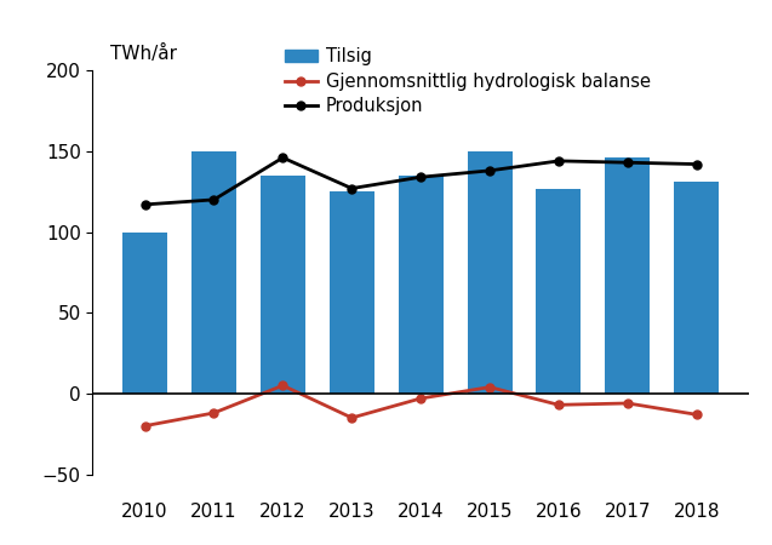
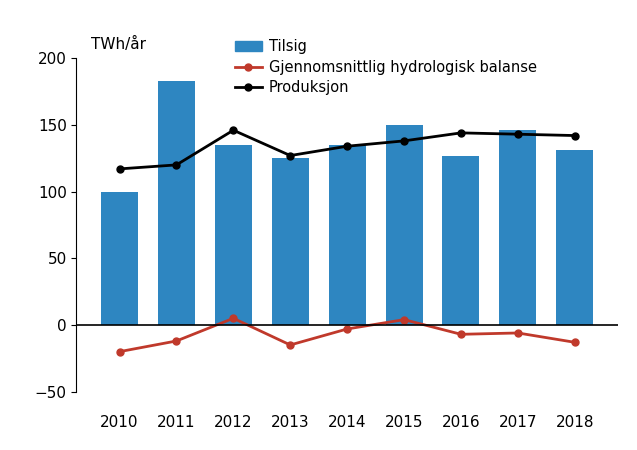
Tilsig/2011: 150 -> 183
